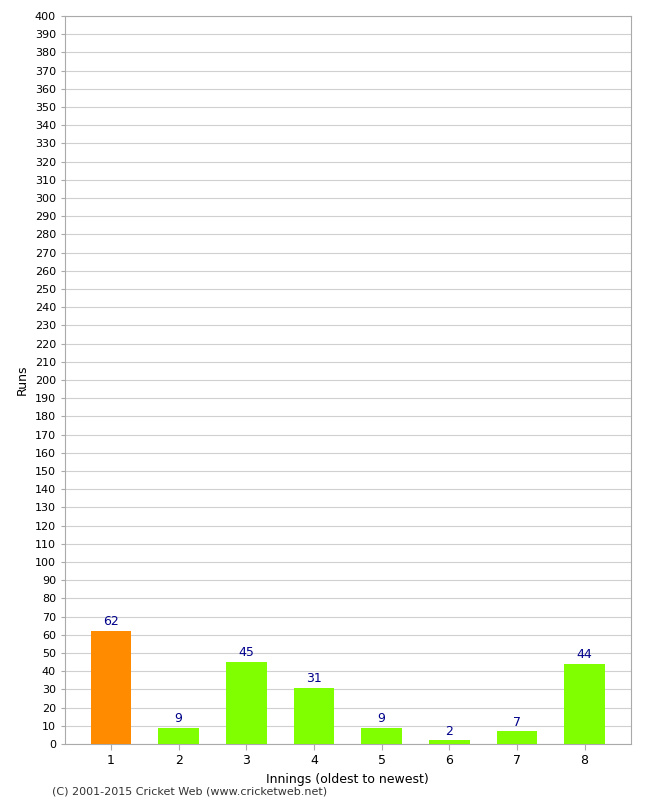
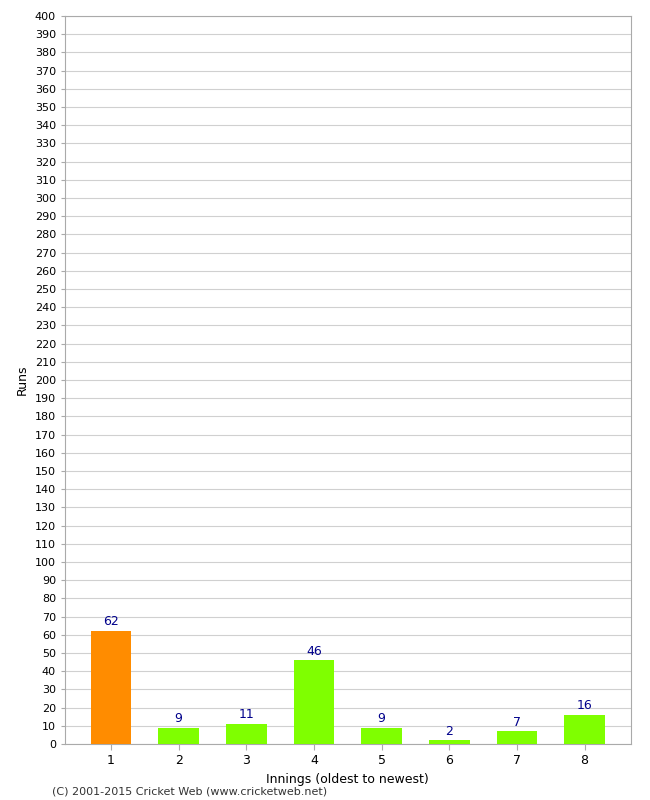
3: 45 -> 11
4: 31 -> 46
8: 44 -> 16
